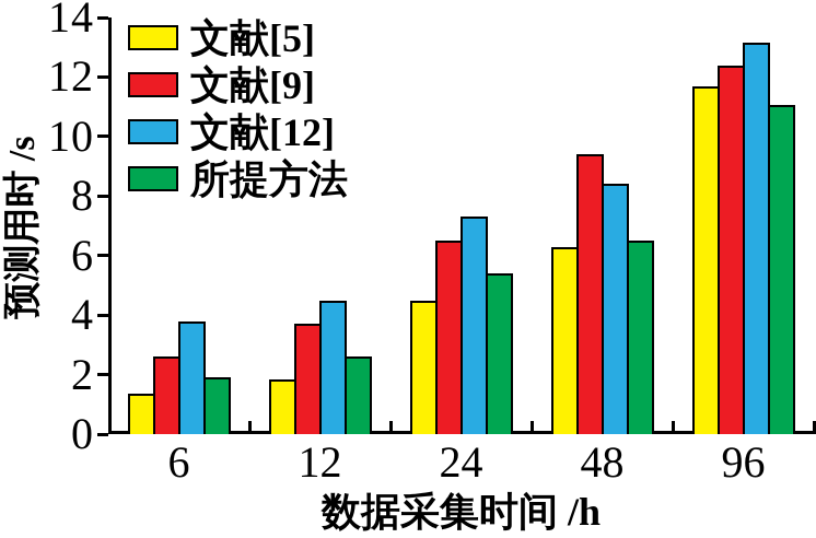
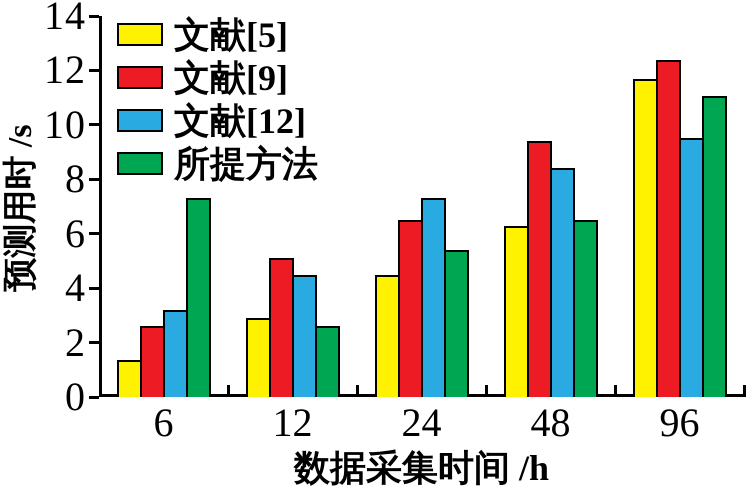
文献[12]/6: 3.8 -> 3.2
所提方法/6: 1.9 -> 7.3
文献[5]/12: 1.9 -> 2.9
文献[9]/12: 3.7 -> 5.1
文献[12]/96: 13.2 -> 9.5
